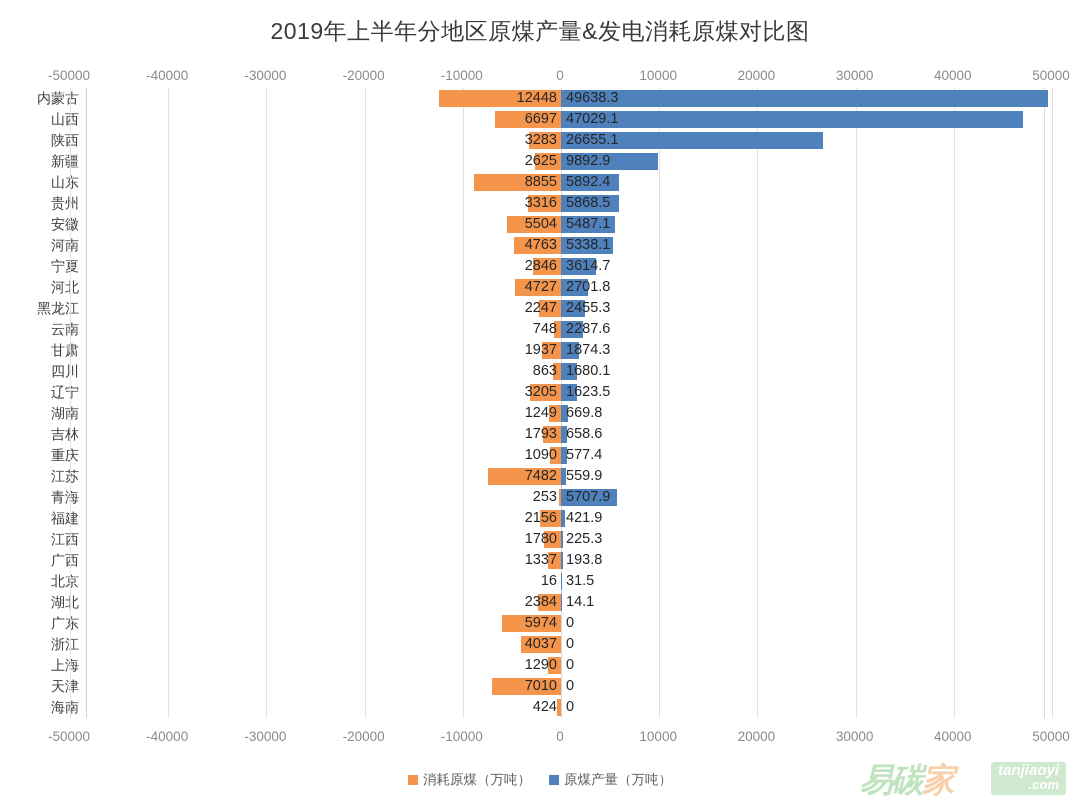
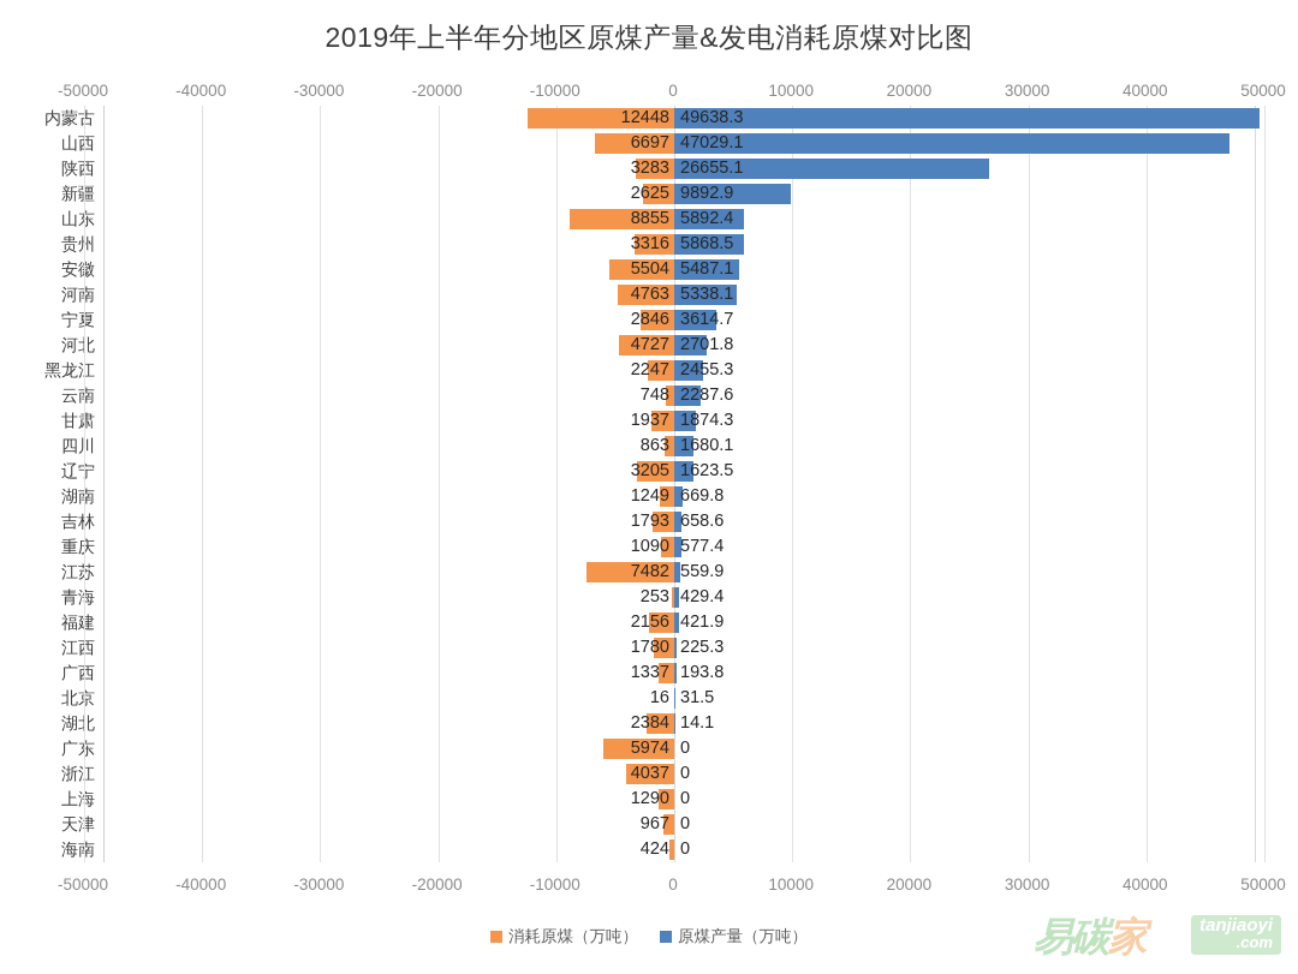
原煤产量（万吨）/青海: 5707.9 -> 429.4
消耗原煤（万吨）/天津: 7010 -> 967
